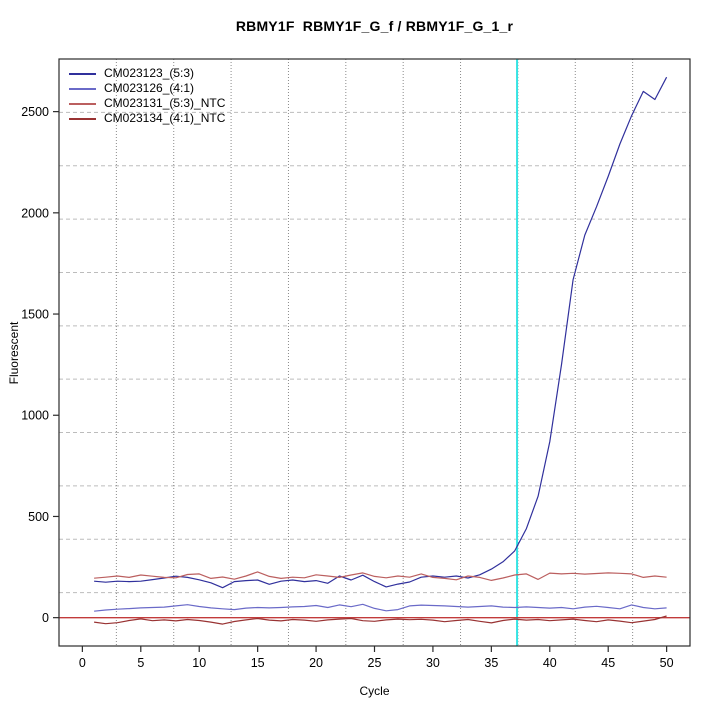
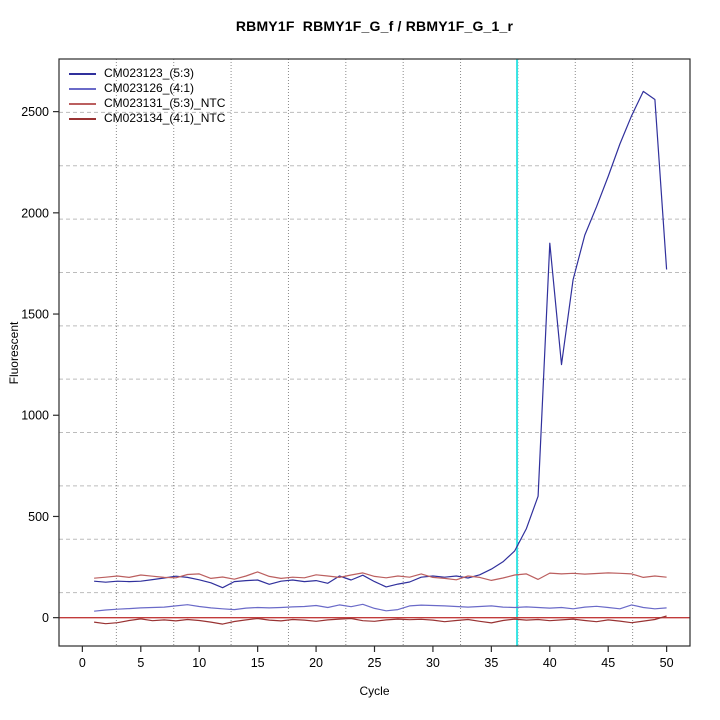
CM023123_(5:3)/40: 870 -> 1850
CM023123_(5:3)/50: 2670 -> 1720
